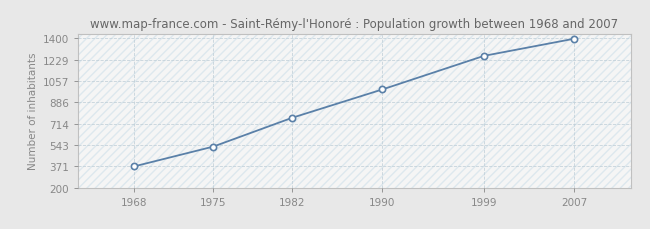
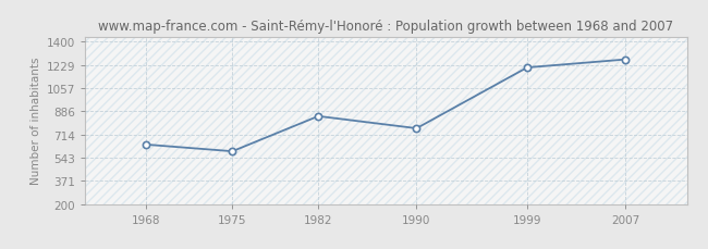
1968: 370 -> 640
1975: 530 -> 590
1982: 760 -> 850
1990: 990 -> 760
1999: 1260 -> 1210
2007: 1400 -> 1270
